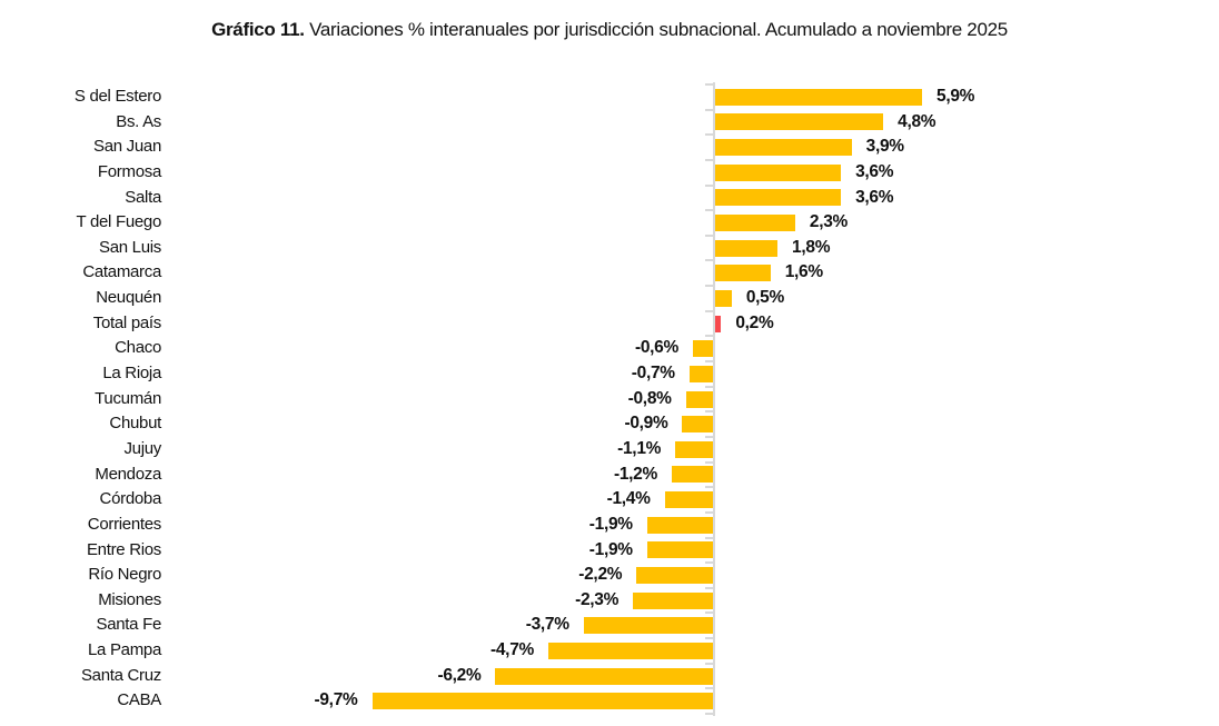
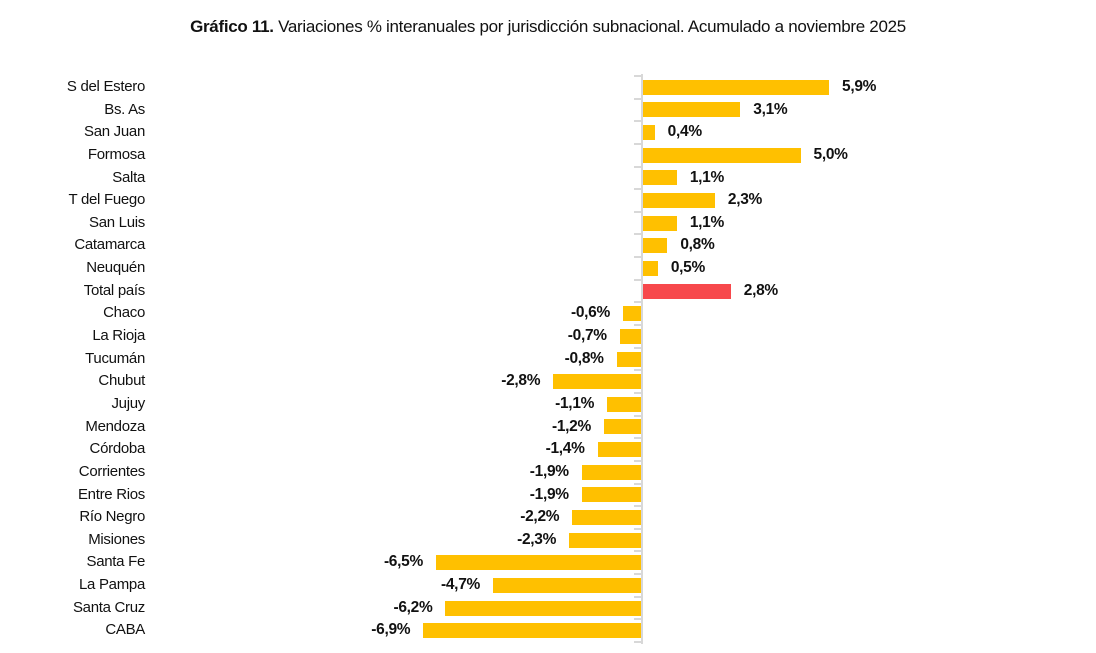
Bs. As: 4,8% -> 3,1%
San Juan: 3,9% -> 0,4%
Formosa: 3,6% -> 5,0%
Salta: 3,6% -> 1,1%
San Luis: 1,8% -> 1,1%
Catamarca: 1,6% -> 0,8%
Total país: 0,2% -> 2,8%
Chubut: -0,9% -> -2,8%
Santa Fe: -3,7% -> -6,5%
CABA: -9,7% -> -6,9%
